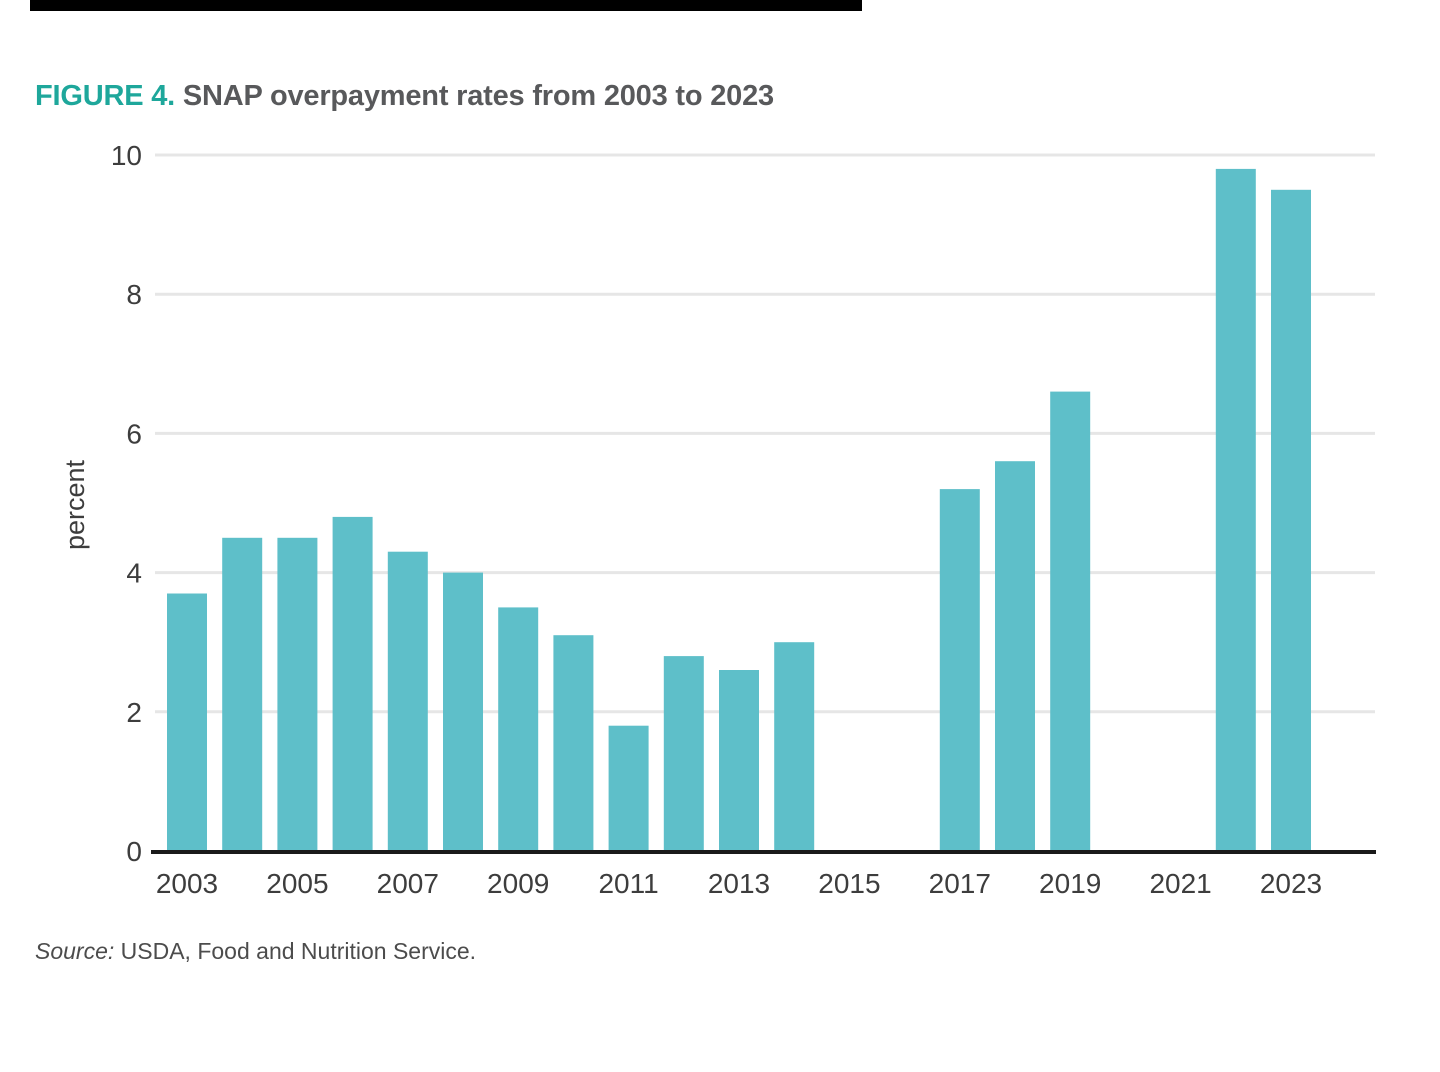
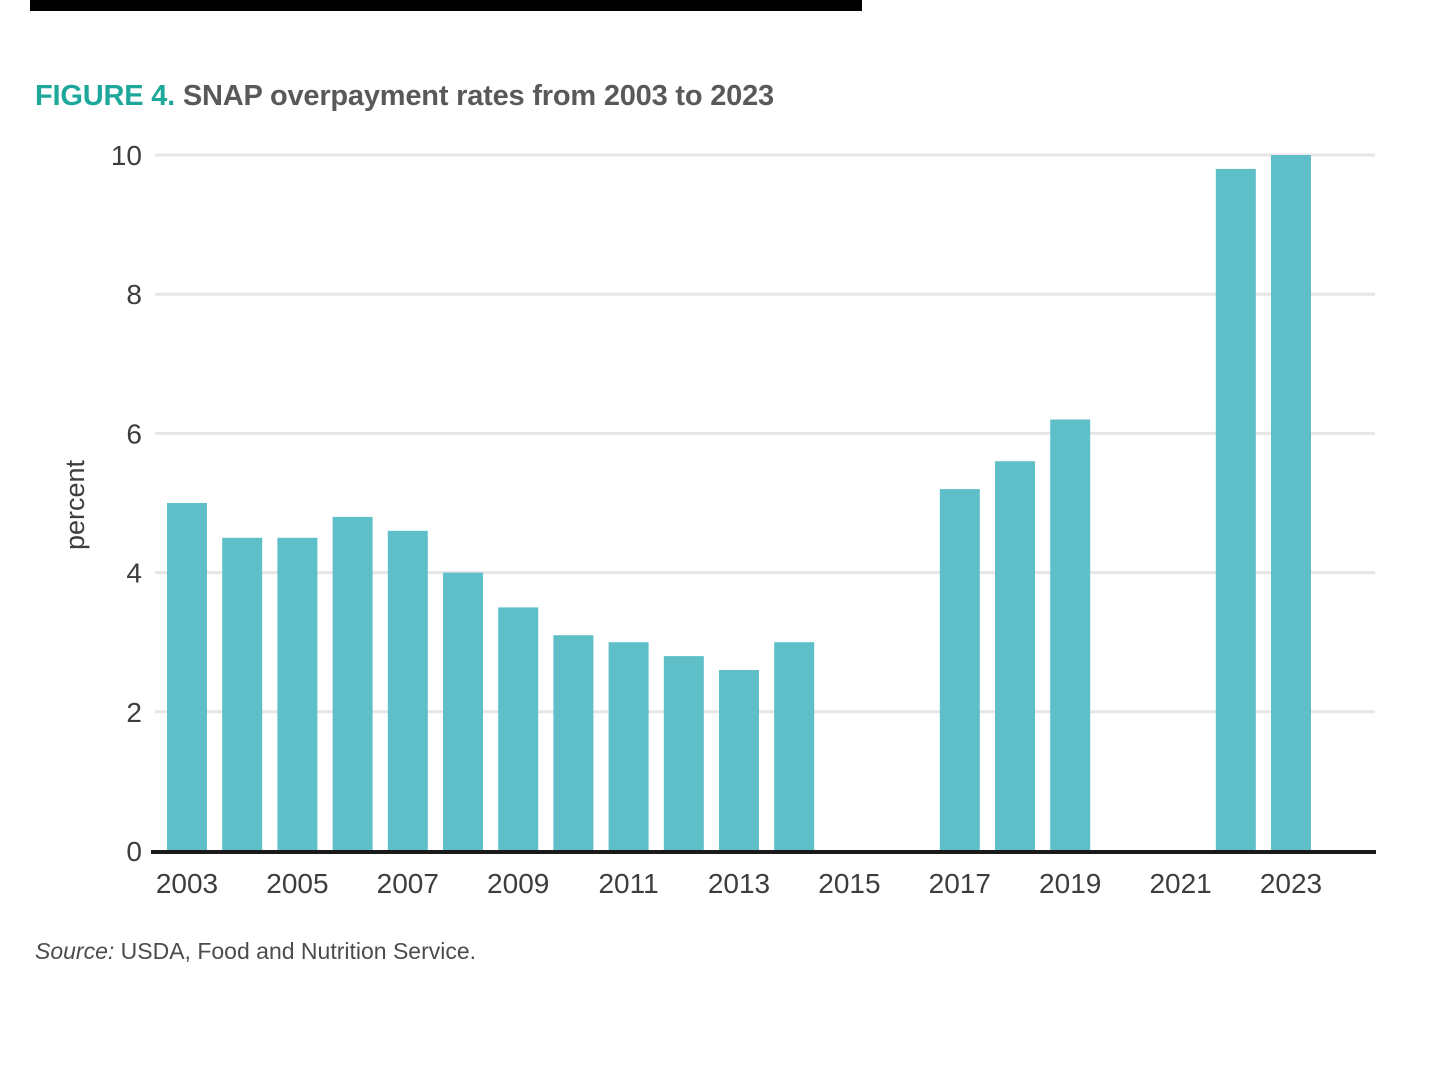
2003: 3.7 -> 5.0
2007: 4.3 -> 4.6
2011: 1.8 -> 3.0
2019: 6.6 -> 6.2
2023: 9.5 -> 10.0
